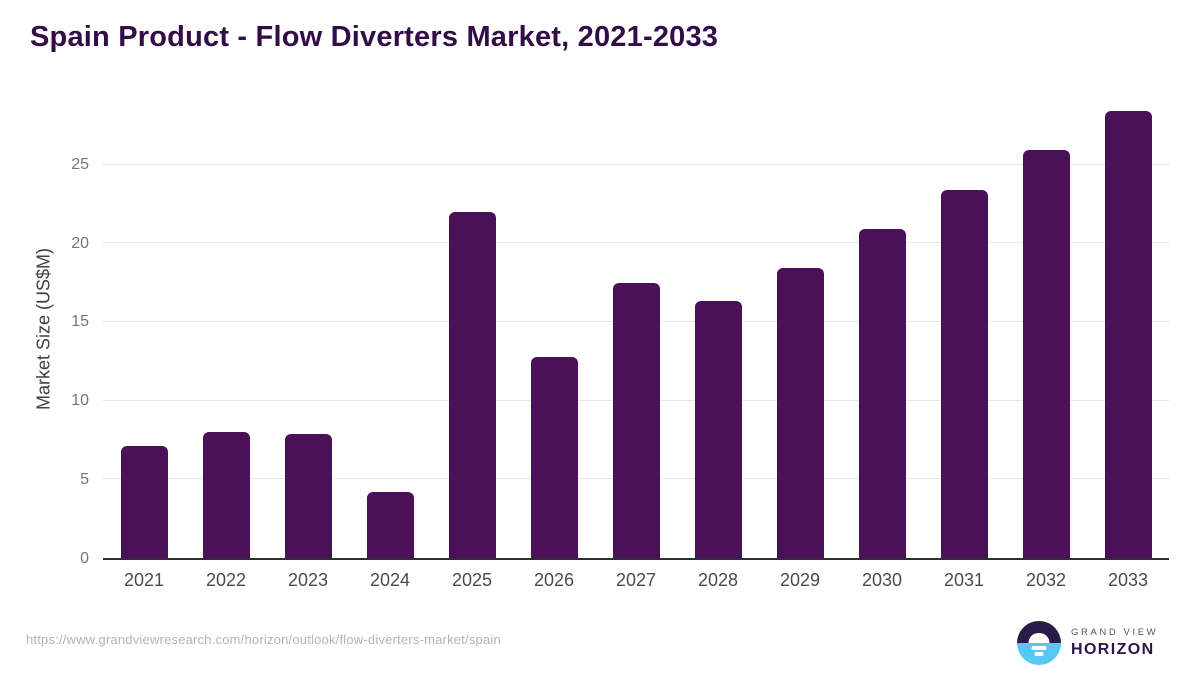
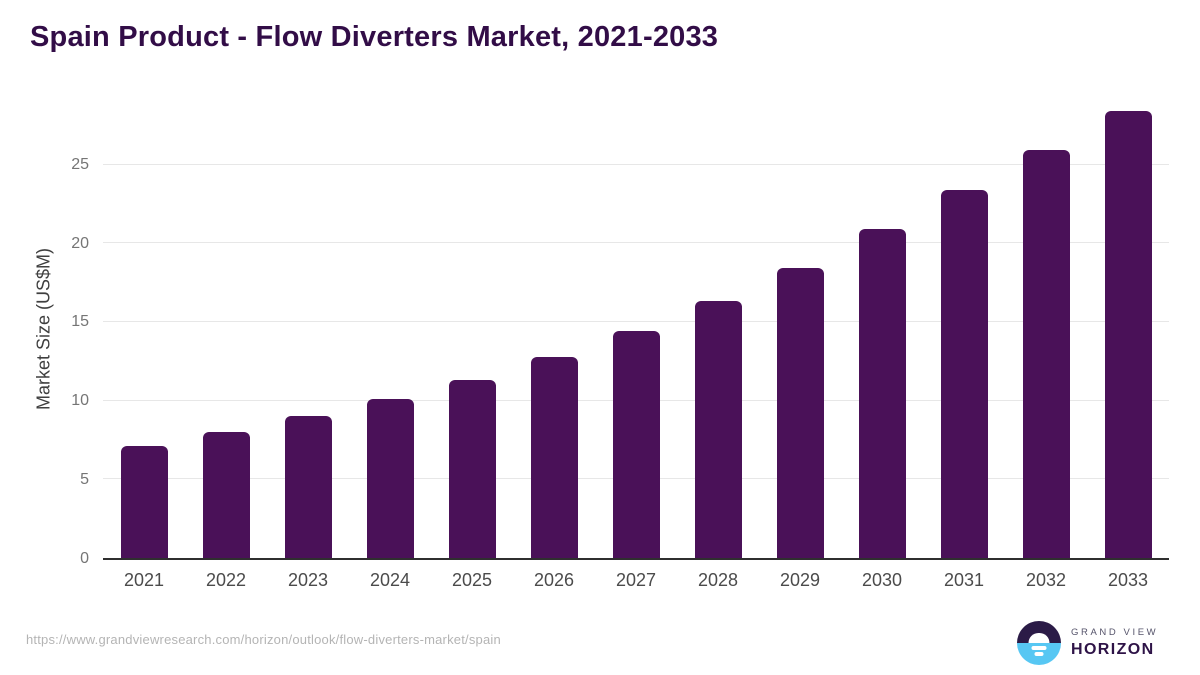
2023: 7.9 -> 9.0
2024: 4.2 -> 10.1
2025: 22.0 -> 11.3
2027: 17.5 -> 14.4
